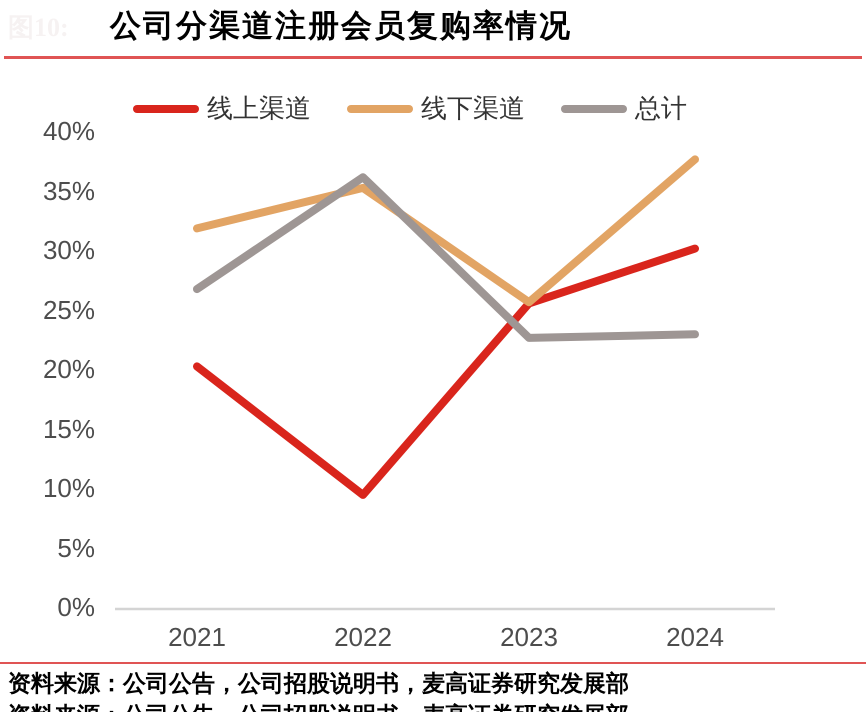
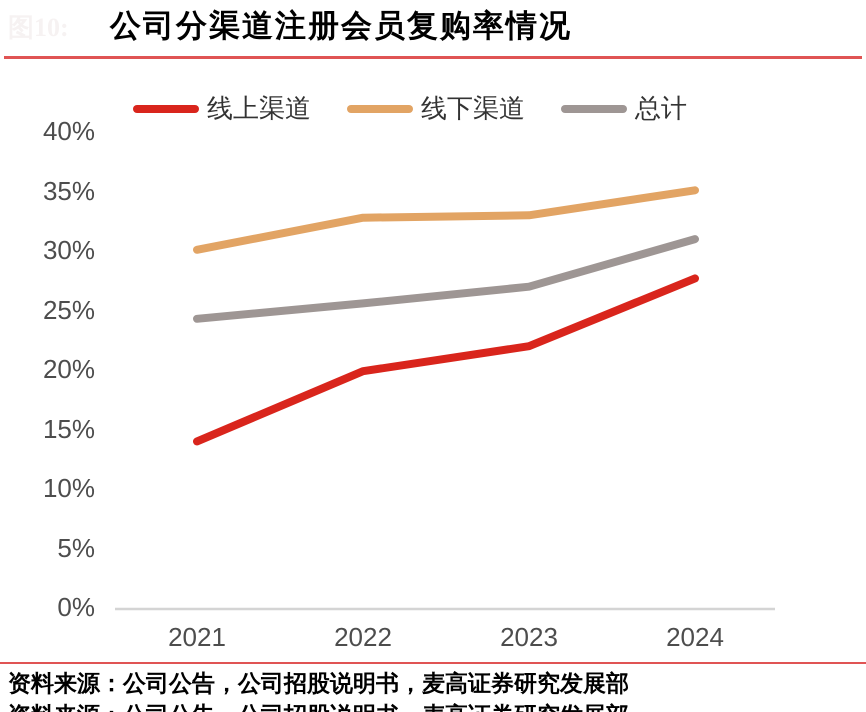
线上渠道/2021: 20.3% -> 14.0%
线下渠道/2021: 31.9% -> 30.1%
总计/2021: 26.8% -> 24.3%
线上渠道/2022: 9.5% -> 19.9%
线下渠道/2022: 35.3% -> 32.8%
总计/2022: 36.2% -> 25.6%
线上渠道/2023: 25.6% -> 22.0%
线下渠道/2023: 25.7% -> 33.0%
总计/2023: 22.7% -> 27.0%
线上渠道/2024: 30.2% -> 27.7%
线下渠道/2024: 37.7% -> 35.1%
总计/2024: 23.0% -> 31.0%
